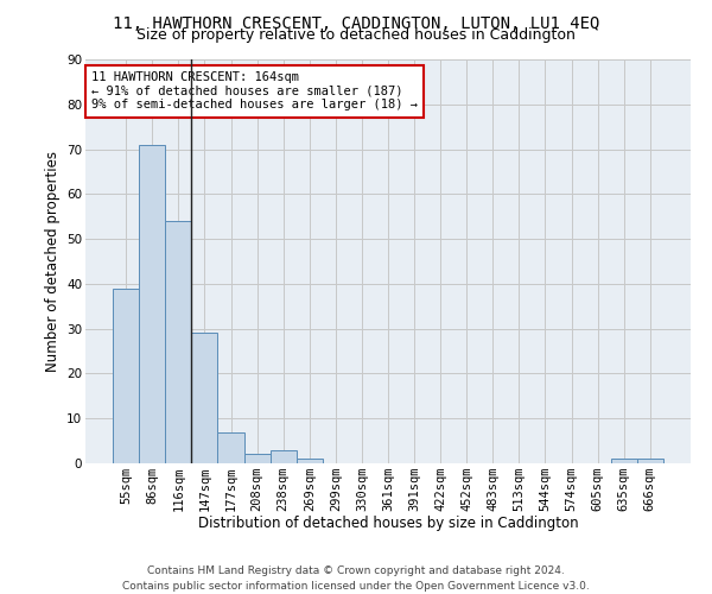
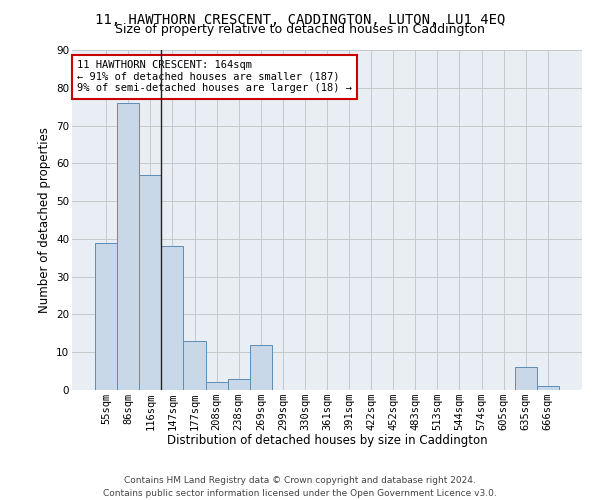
86sqm: 71 -> 76
116sqm: 54 -> 57
147sqm: 29 -> 38
177sqm: 7 -> 13
269sqm: 1 -> 12
635sqm: 1 -> 6
